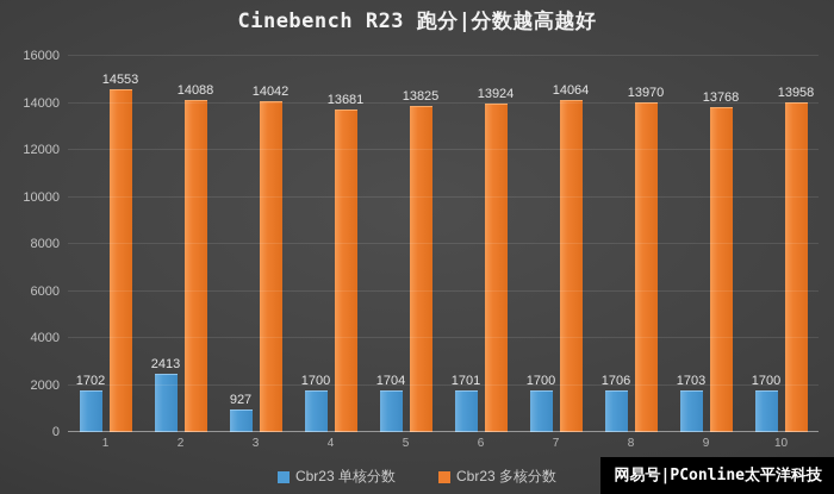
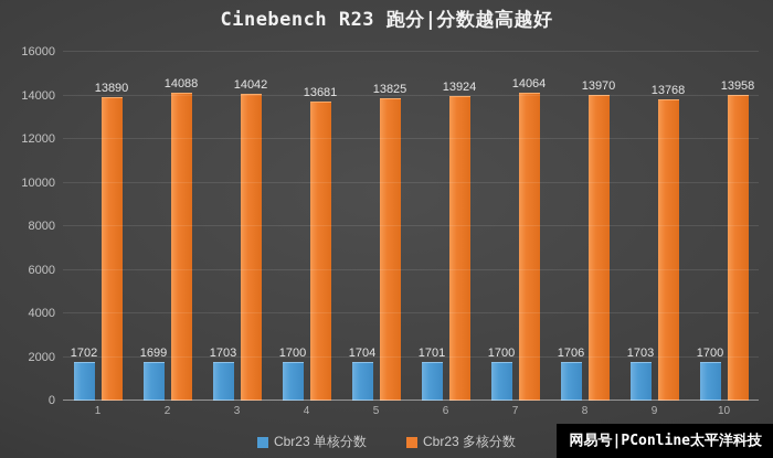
Cbr23 多核分数/1: 14553 -> 13890
Cbr23 单核分数/2: 2413 -> 1699
Cbr23 单核分数/3: 927 -> 1703
